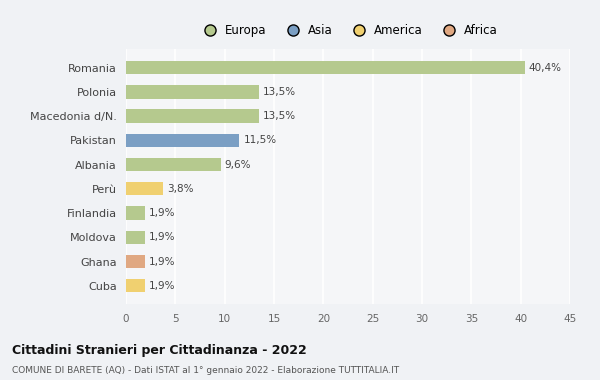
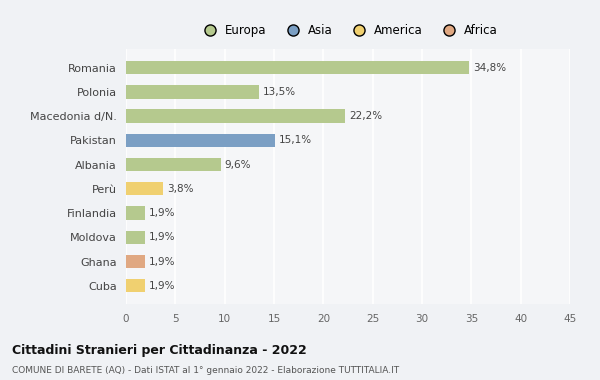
Romania: 40,4% -> 34,8%
Macedonia d/N.: 13,5% -> 22,2%
Pakistan: 11,5% -> 15,1%
